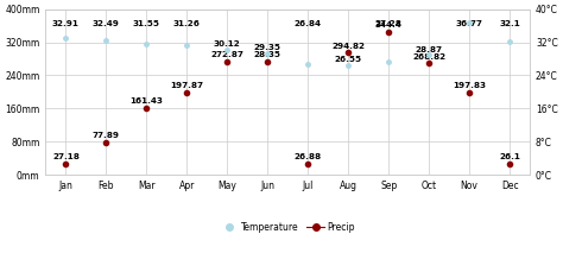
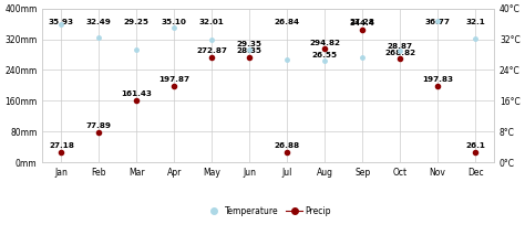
Temperature/Jan: 32.91 -> 35.93
Temperature/Mar: 31.55 -> 29.25
Temperature/Apr: 31.26 -> 35.10
Temperature/May: 30.12 -> 32.01
